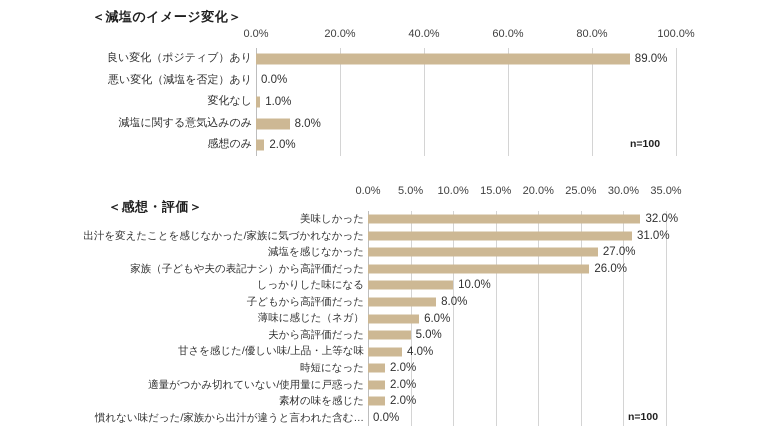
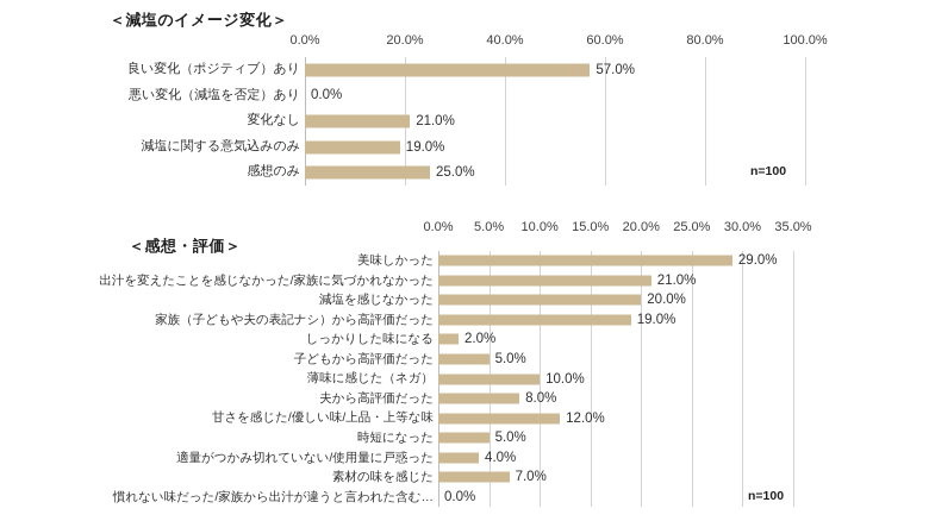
＜減塩のイメージ変化＞/良い変化（ポジティブ）あり: 89.0% -> 57.0%
＜減塩のイメージ変化＞/変化なし: 1.0% -> 21.0%
＜減塩のイメージ変化＞/減塩に関する意気込みのみ: 8.0% -> 19.0%
＜減塩のイメージ変化＞/感想のみ: 2.0% -> 25.0%
＜感想・評価＞/美味しかった: 32.0% -> 29.0%
＜感想・評価＞/出汁を変えたことを感じなかった/家族に気づかれなかった: 31.0% -> 21.0%
＜感想・評価＞/減塩を感じなかった: 27.0% -> 20.0%
＜感想・評価＞/家族（子どもや夫の表記ナシ）から高評価だった: 26.0% -> 19.0%
＜感想・評価＞/しっかりした味になる: 10.0% -> 2.0%
＜感想・評価＞/子どもから高評価だった: 8.0% -> 5.0%
＜感想・評価＞/薄味に感じた（ネガ）: 6.0% -> 10.0%
＜感想・評価＞/夫から高評価だった: 5.0% -> 8.0%
＜感想・評価＞/甘さを感じた/優しい味/上品・上等な味: 4.0% -> 12.0%
＜感想・評価＞/時短になった: 2.0% -> 5.0%
＜感想・評価＞/適量がつかみ切れていない/使用量に戸惑った: 2.0% -> 4.0%
＜感想・評価＞/素材の味を感じた: 2.0% -> 7.0%
